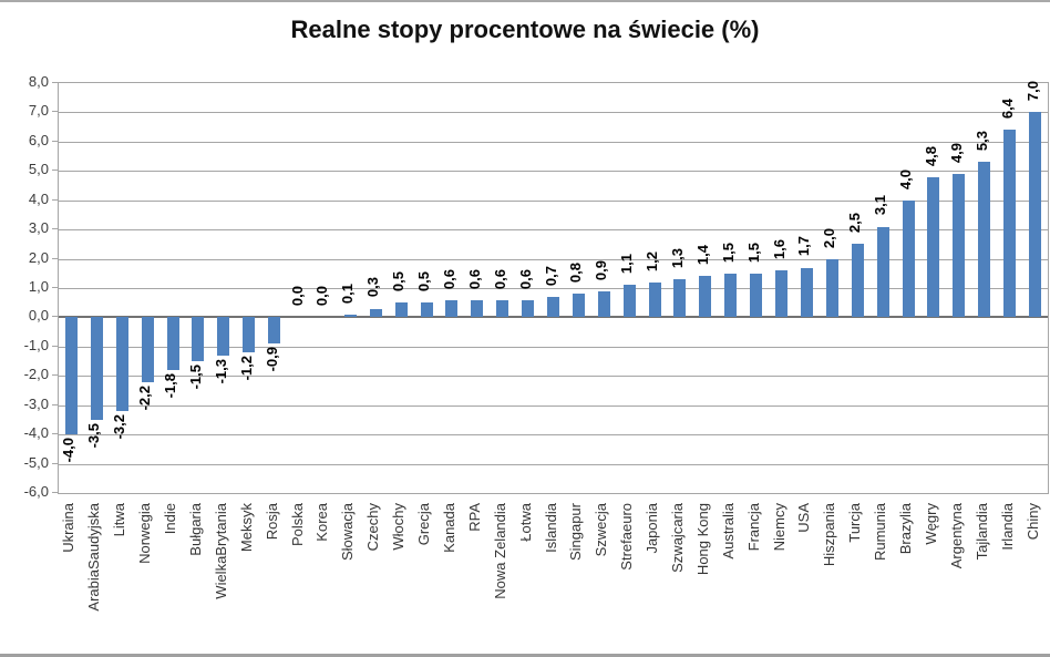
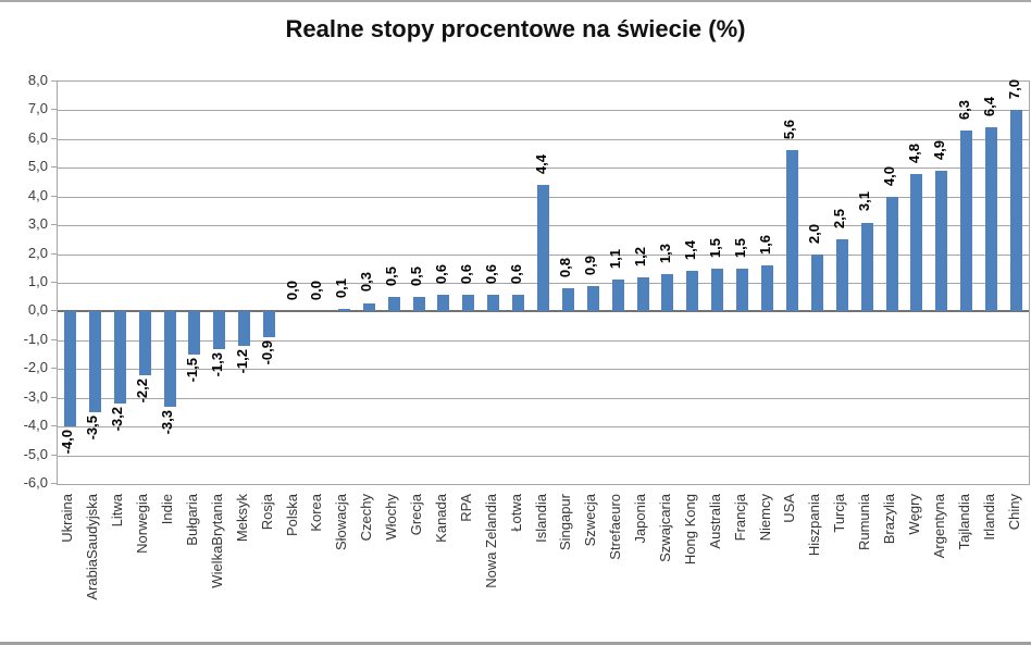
Indie: -1,8 -> -3,3
Islandia: 0,7 -> 4,4
USA: 1,7 -> 5,6
Tajlandia: 5,3 -> 6,3
